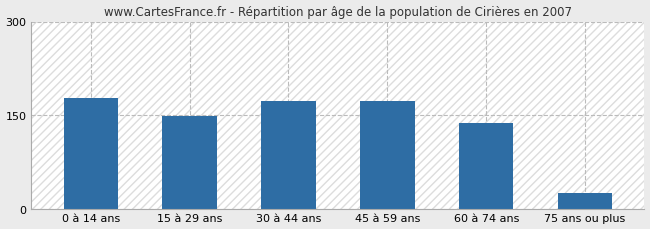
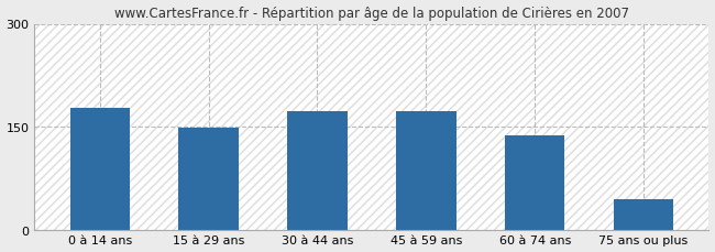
75 ans ou plus: 25 -> 44
